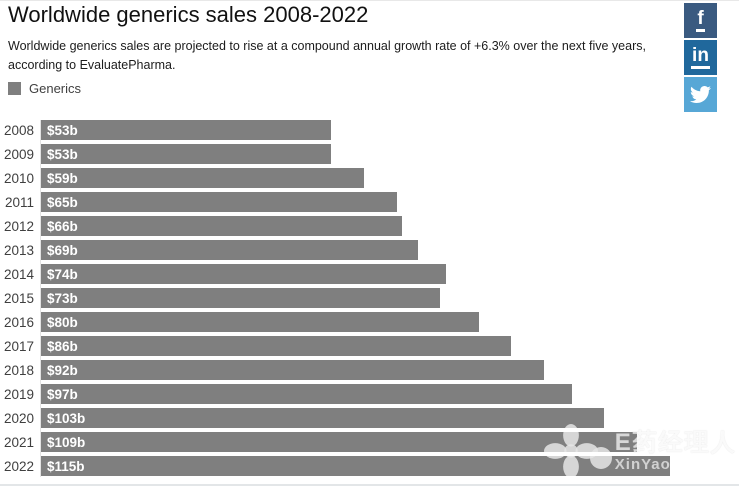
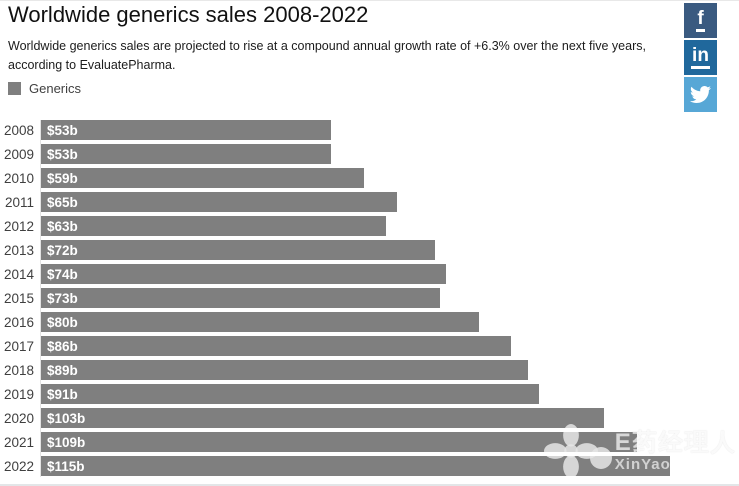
2012: $66b -> $63b
2013: $69b -> $72b
2018: $92b -> $89b
2019: $97b -> $91b
